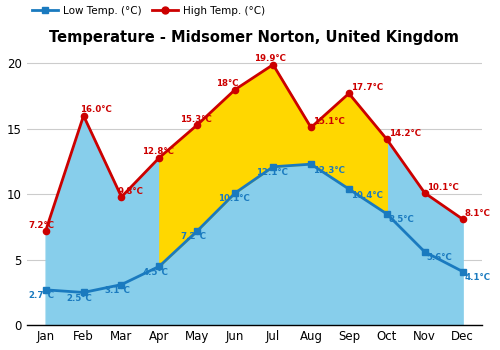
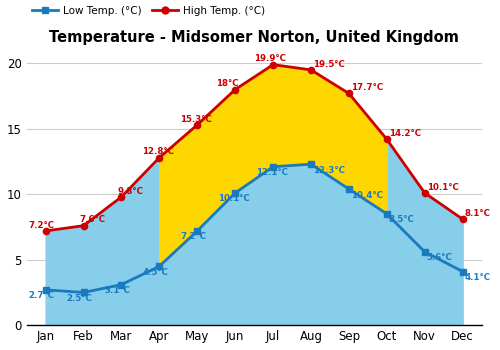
High Temp. (°C)/Feb: 16.0°C -> 7.6°C
High Temp. (°C)/Aug: 15.1°C -> 19.5°C
